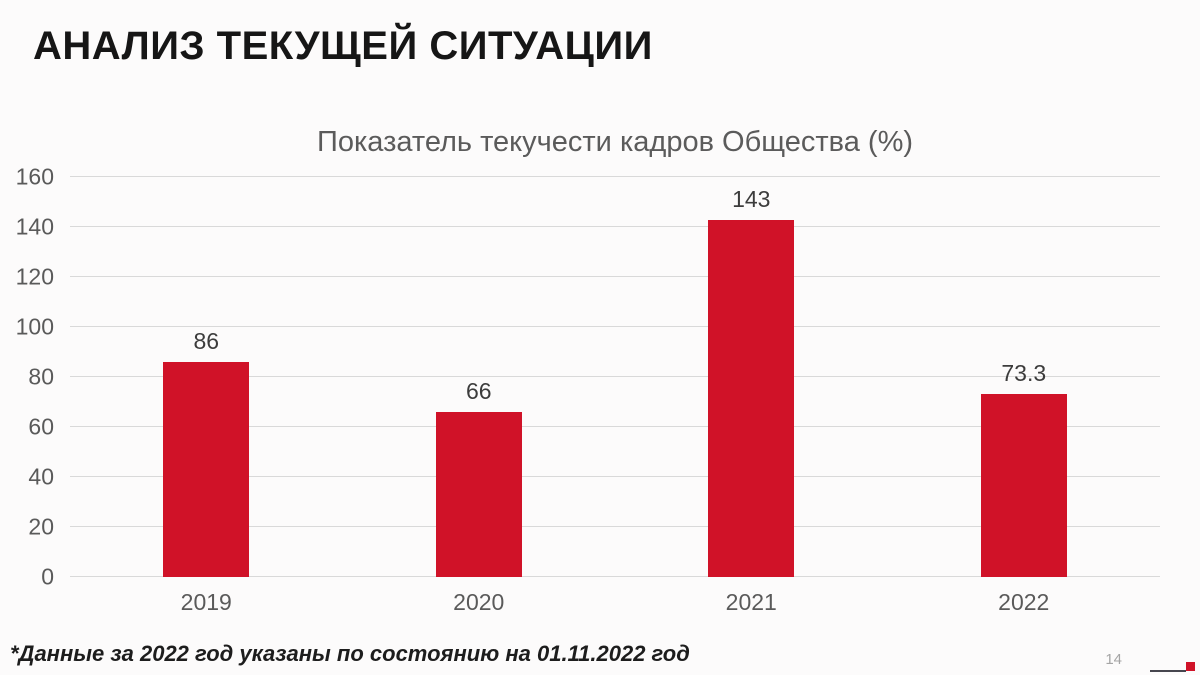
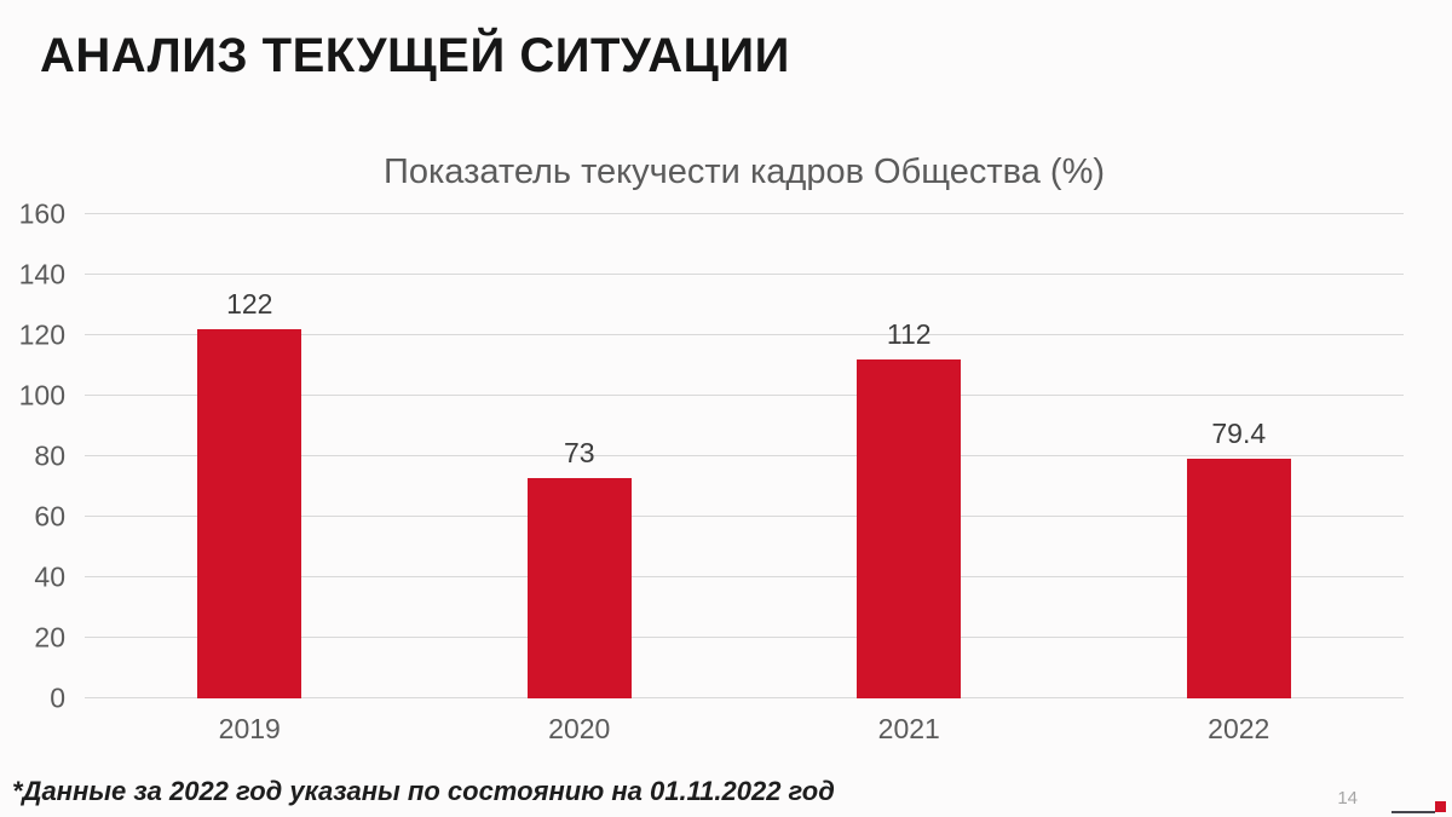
2019: 86 -> 122
2020: 66 -> 73
2021: 143 -> 112
2022: 73.3 -> 79.4
